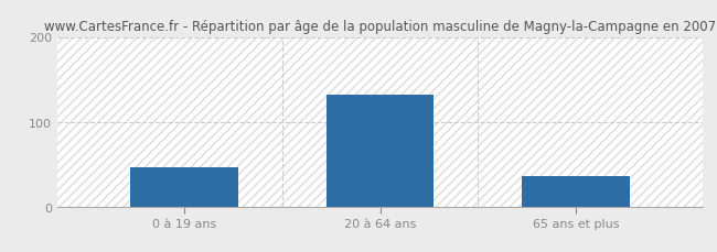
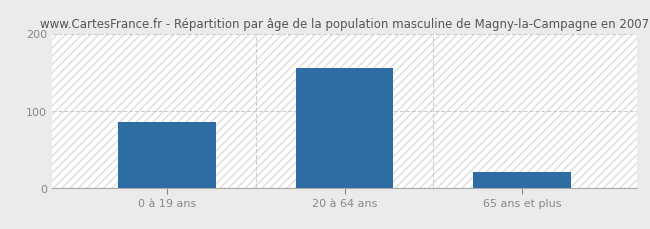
0 à 19 ans: 46 -> 85
20 à 64 ans: 132 -> 155
65 ans et plus: 36 -> 20
